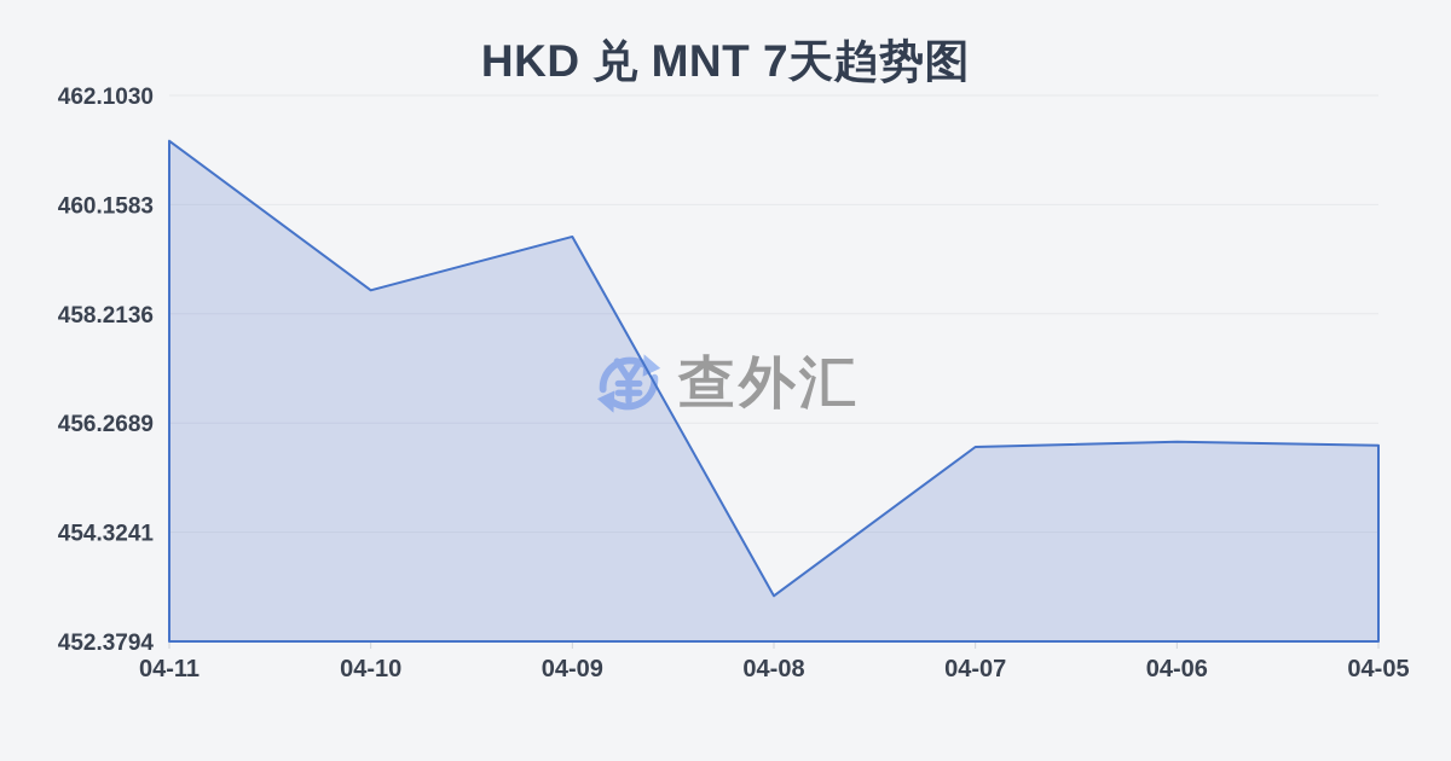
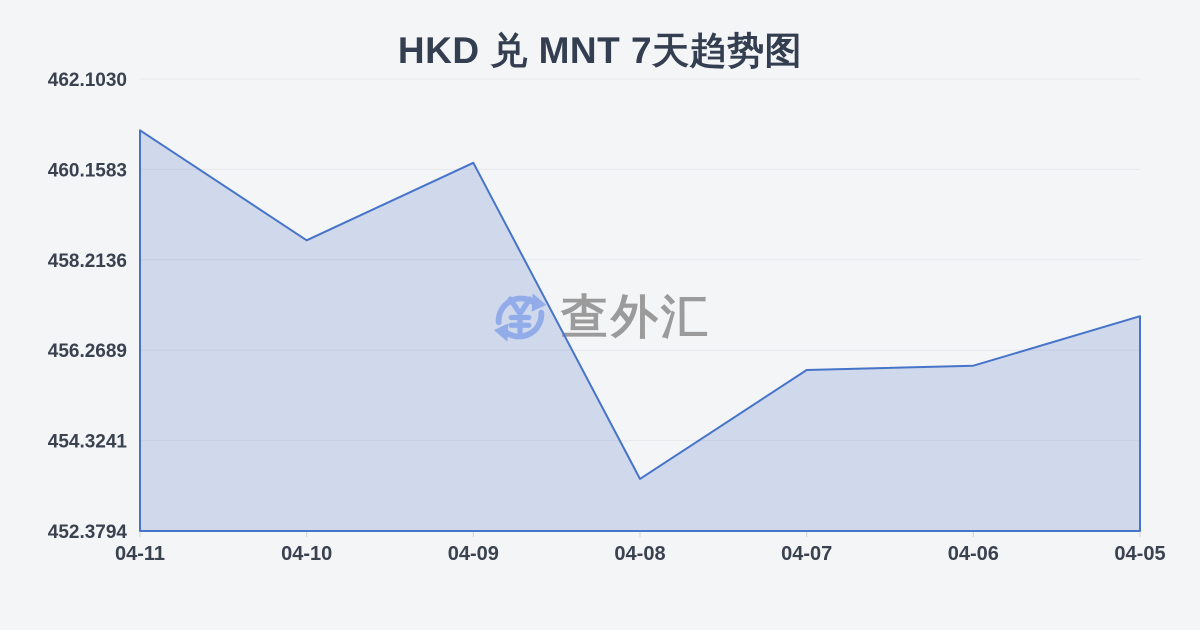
04-11: 461.3 -> 461.0
04-09: 459.6 -> 460.3
04-08: 453.2 -> 453.5
04-05: 455.9 -> 457.0
